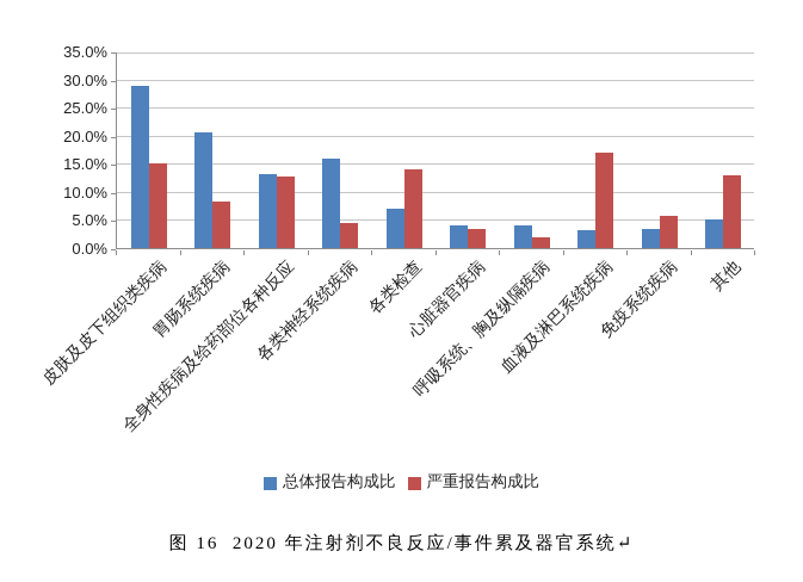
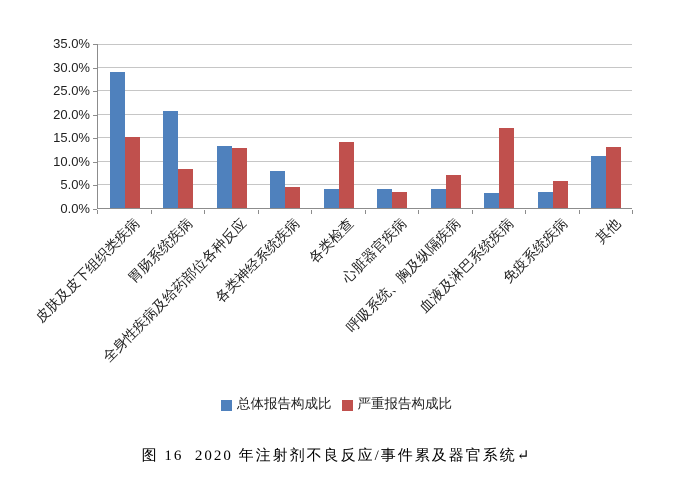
总体报告构成比/各类神经系统疾病: 16% -> 8%
总体报告构成比/各类检查: 7% -> 4%
严重报告构成比/呼吸系统、胸及纵隔疾病: 2% -> 7%
总体报告构成比/其他: 5% -> 11%
